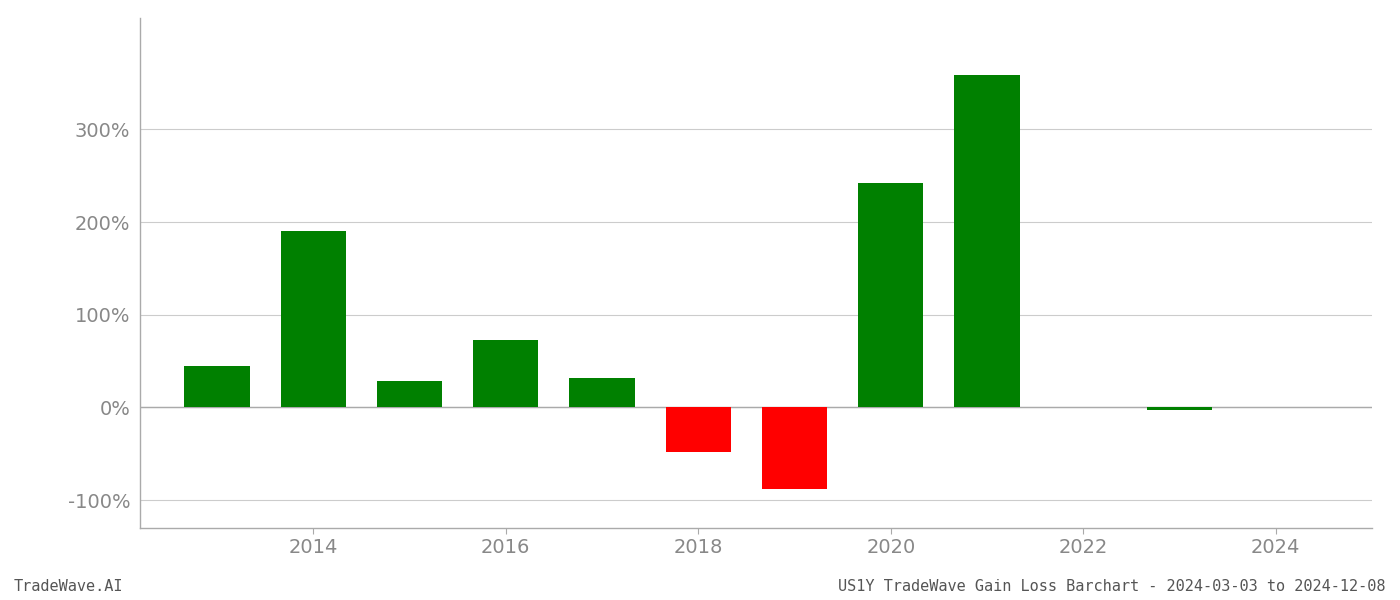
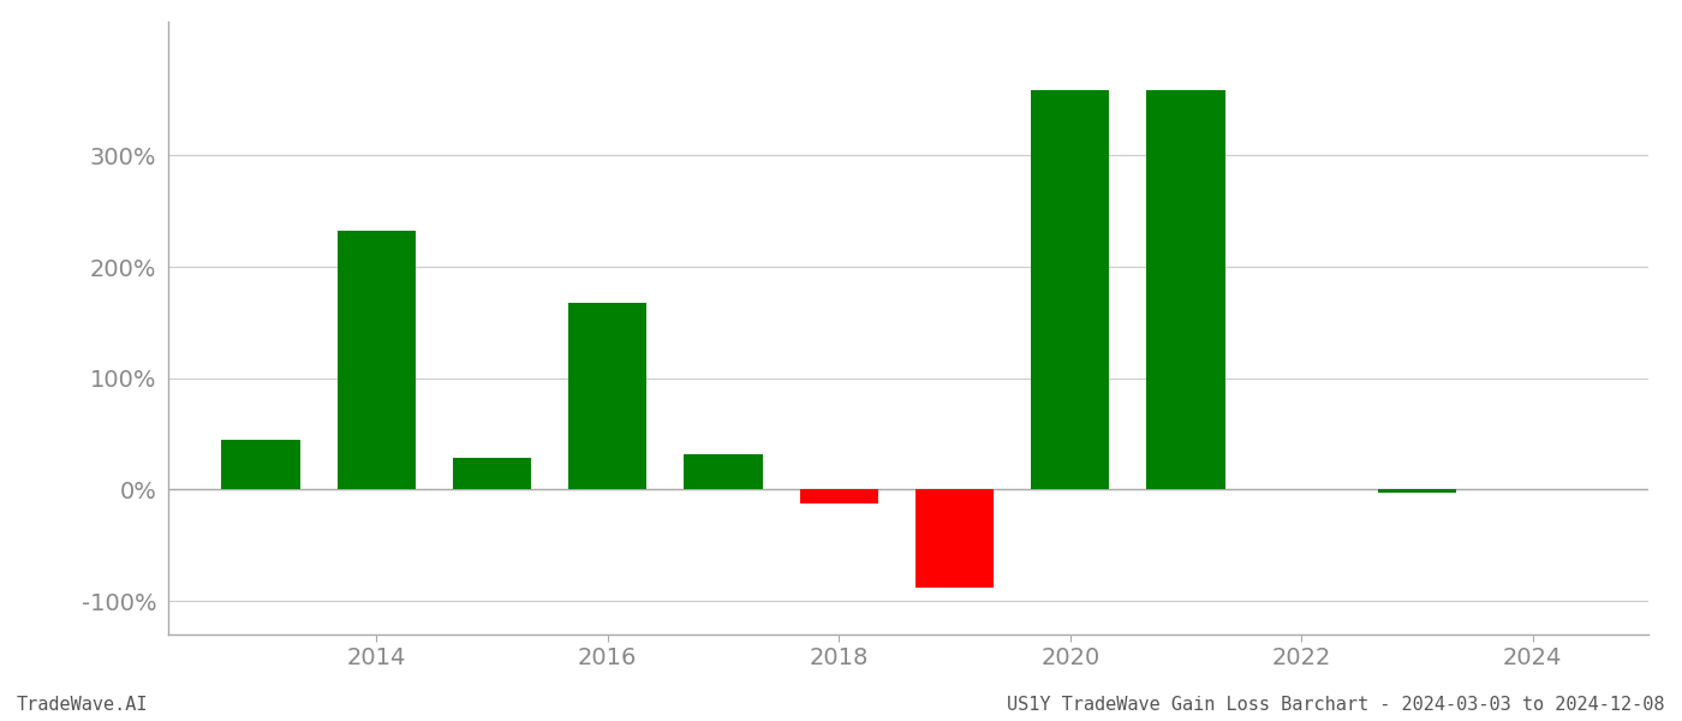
2014: 190% -> 232%
2016: 73% -> 168%
2018: -48% -> -12%
2020: 242% -> 358%
